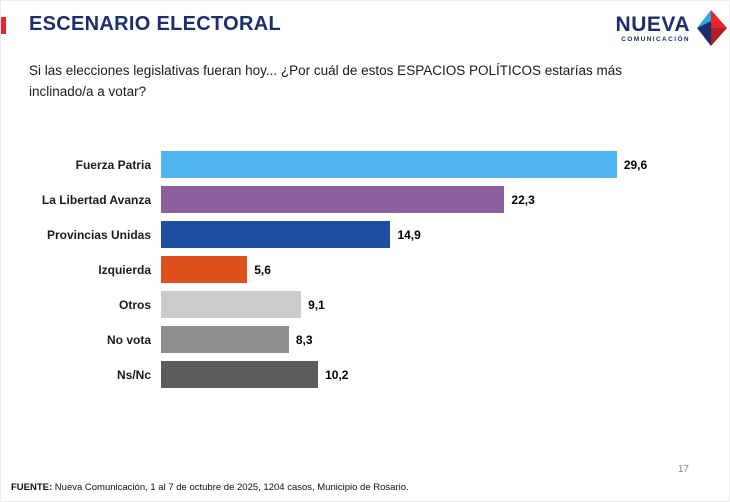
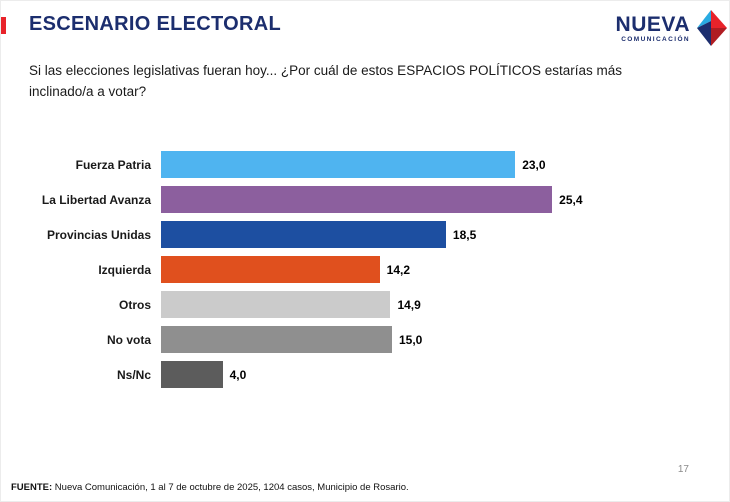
Fuerza Patria: 29,6 -> 23,0
La Libertad Avanza: 22,3 -> 25,4
Provincias Unidas: 14,9 -> 18,5
Izquierda: 5,6 -> 14,2
Otros: 9,1 -> 14,9
No vota: 8,3 -> 15,0
Ns/Nc: 10,2 -> 4,0
